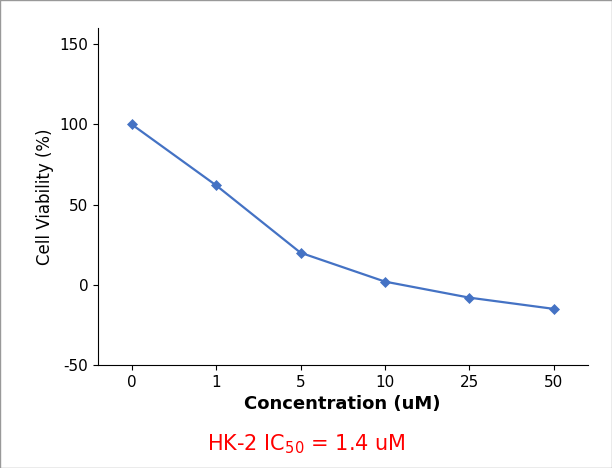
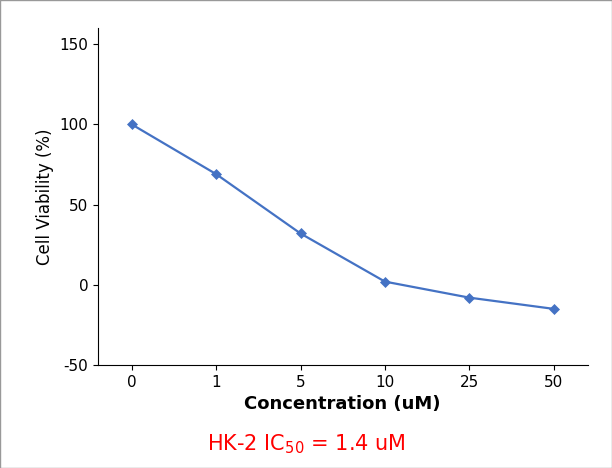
1: 62 -> 69
5: 20 -> 32
